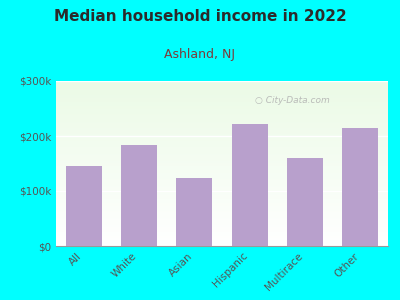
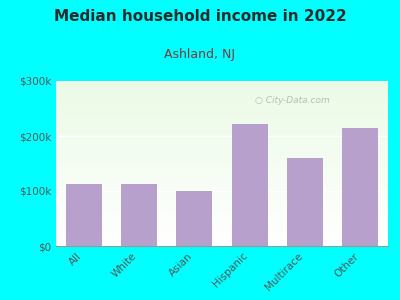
All: $146k -> $112k
White: $184k -> $112k
Asian: $124k -> $100k
